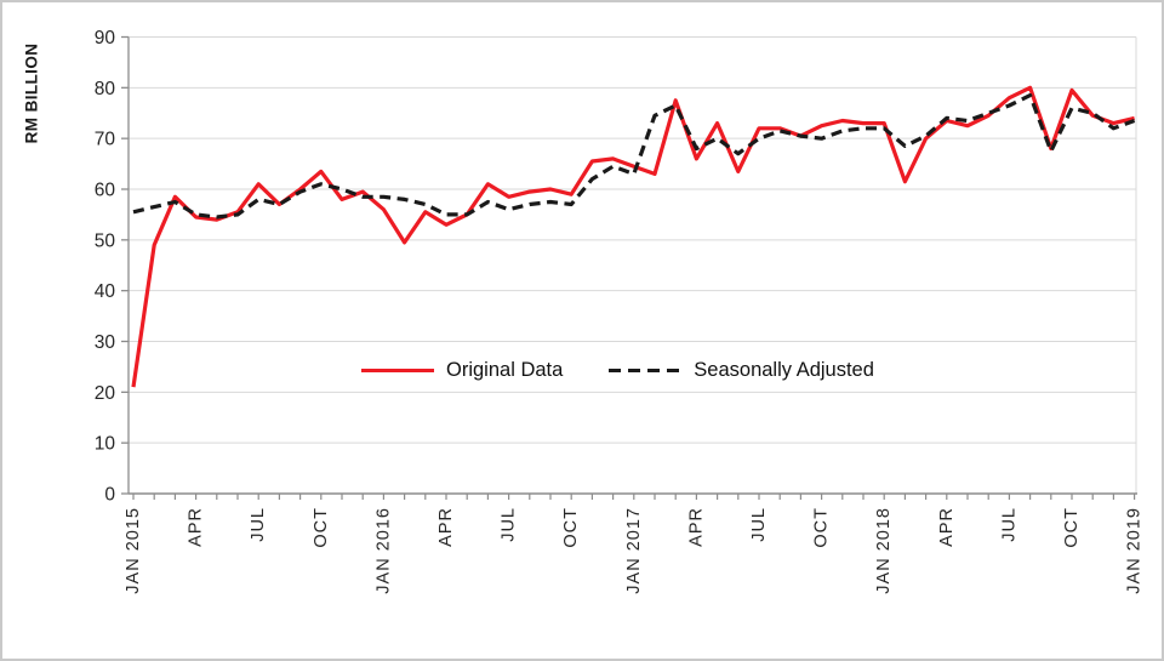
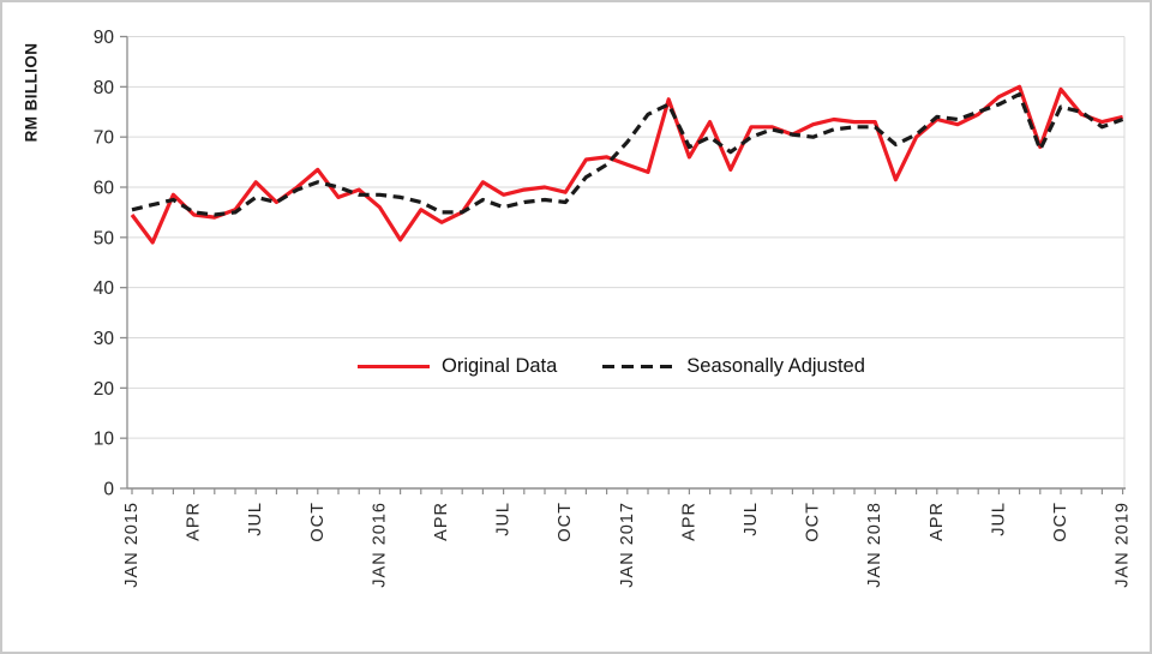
Original Data/JAN 2015: 21 -> 54
Seasonally Adjusted/JAN 2017: 63 -> 69
